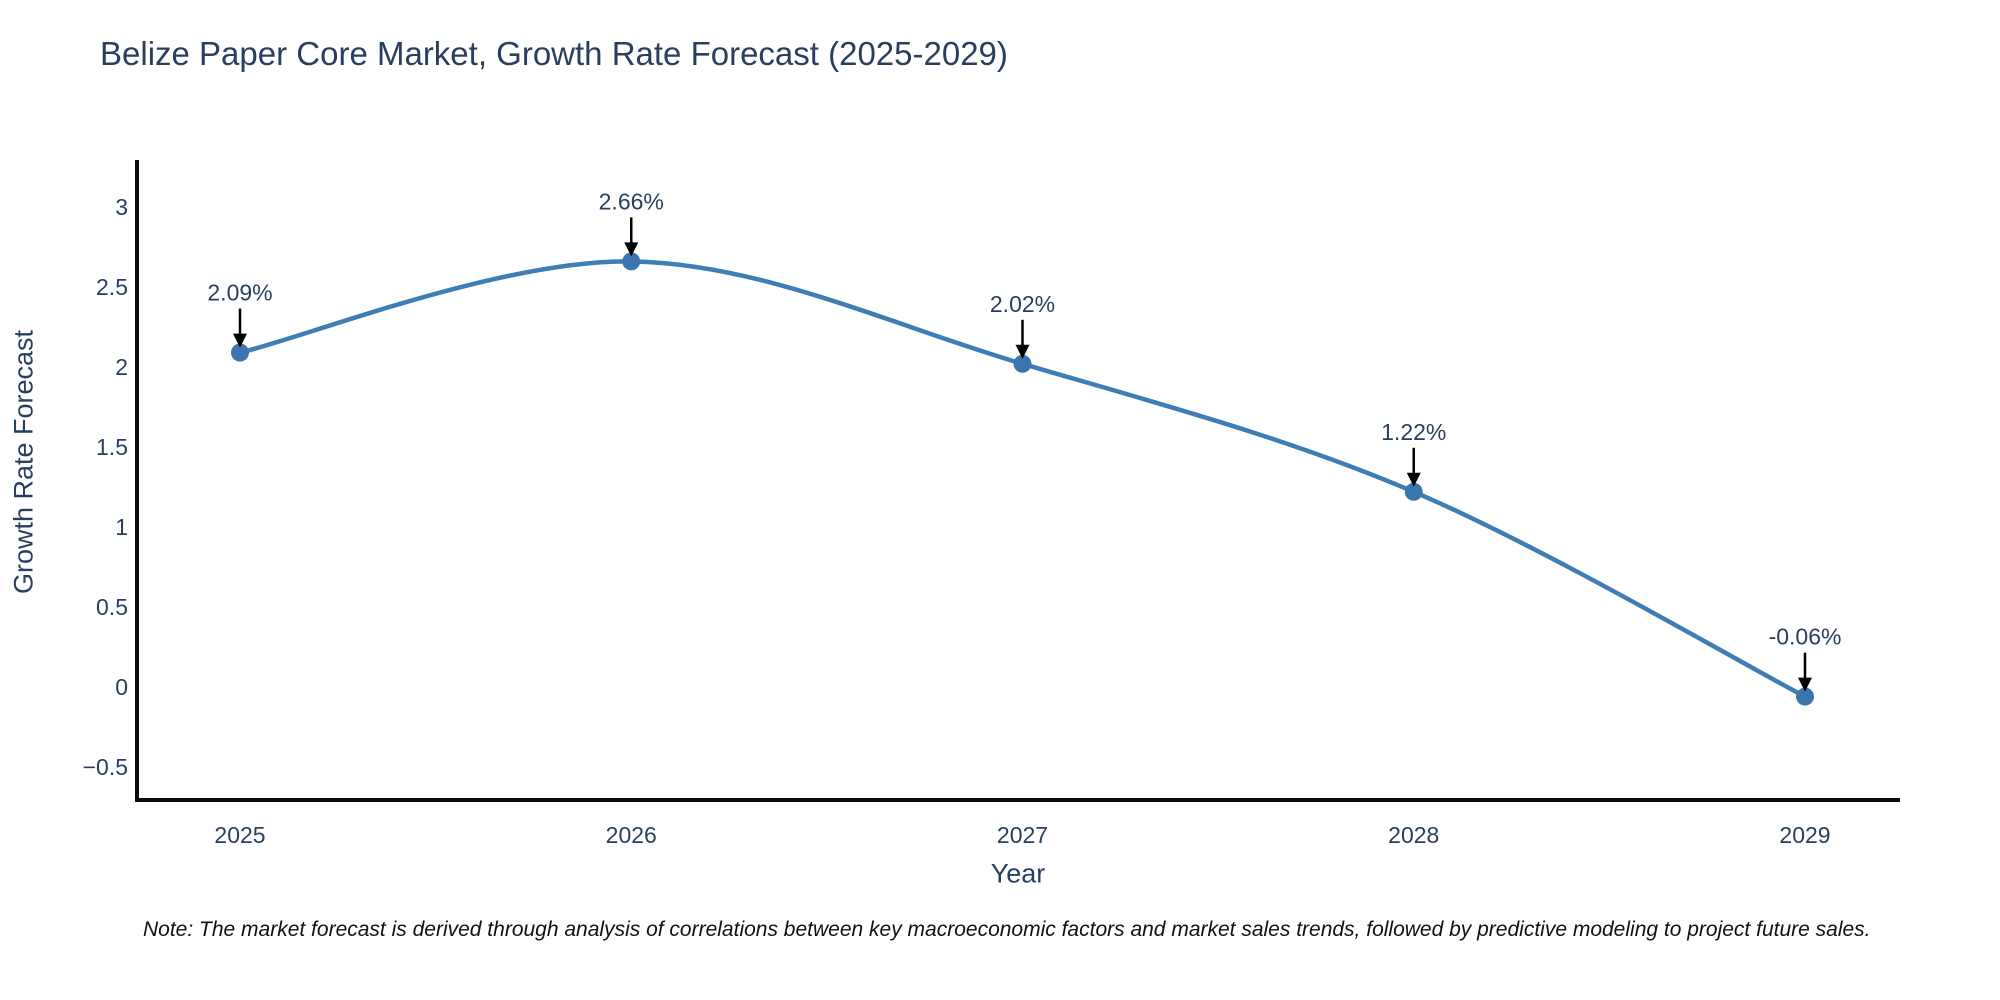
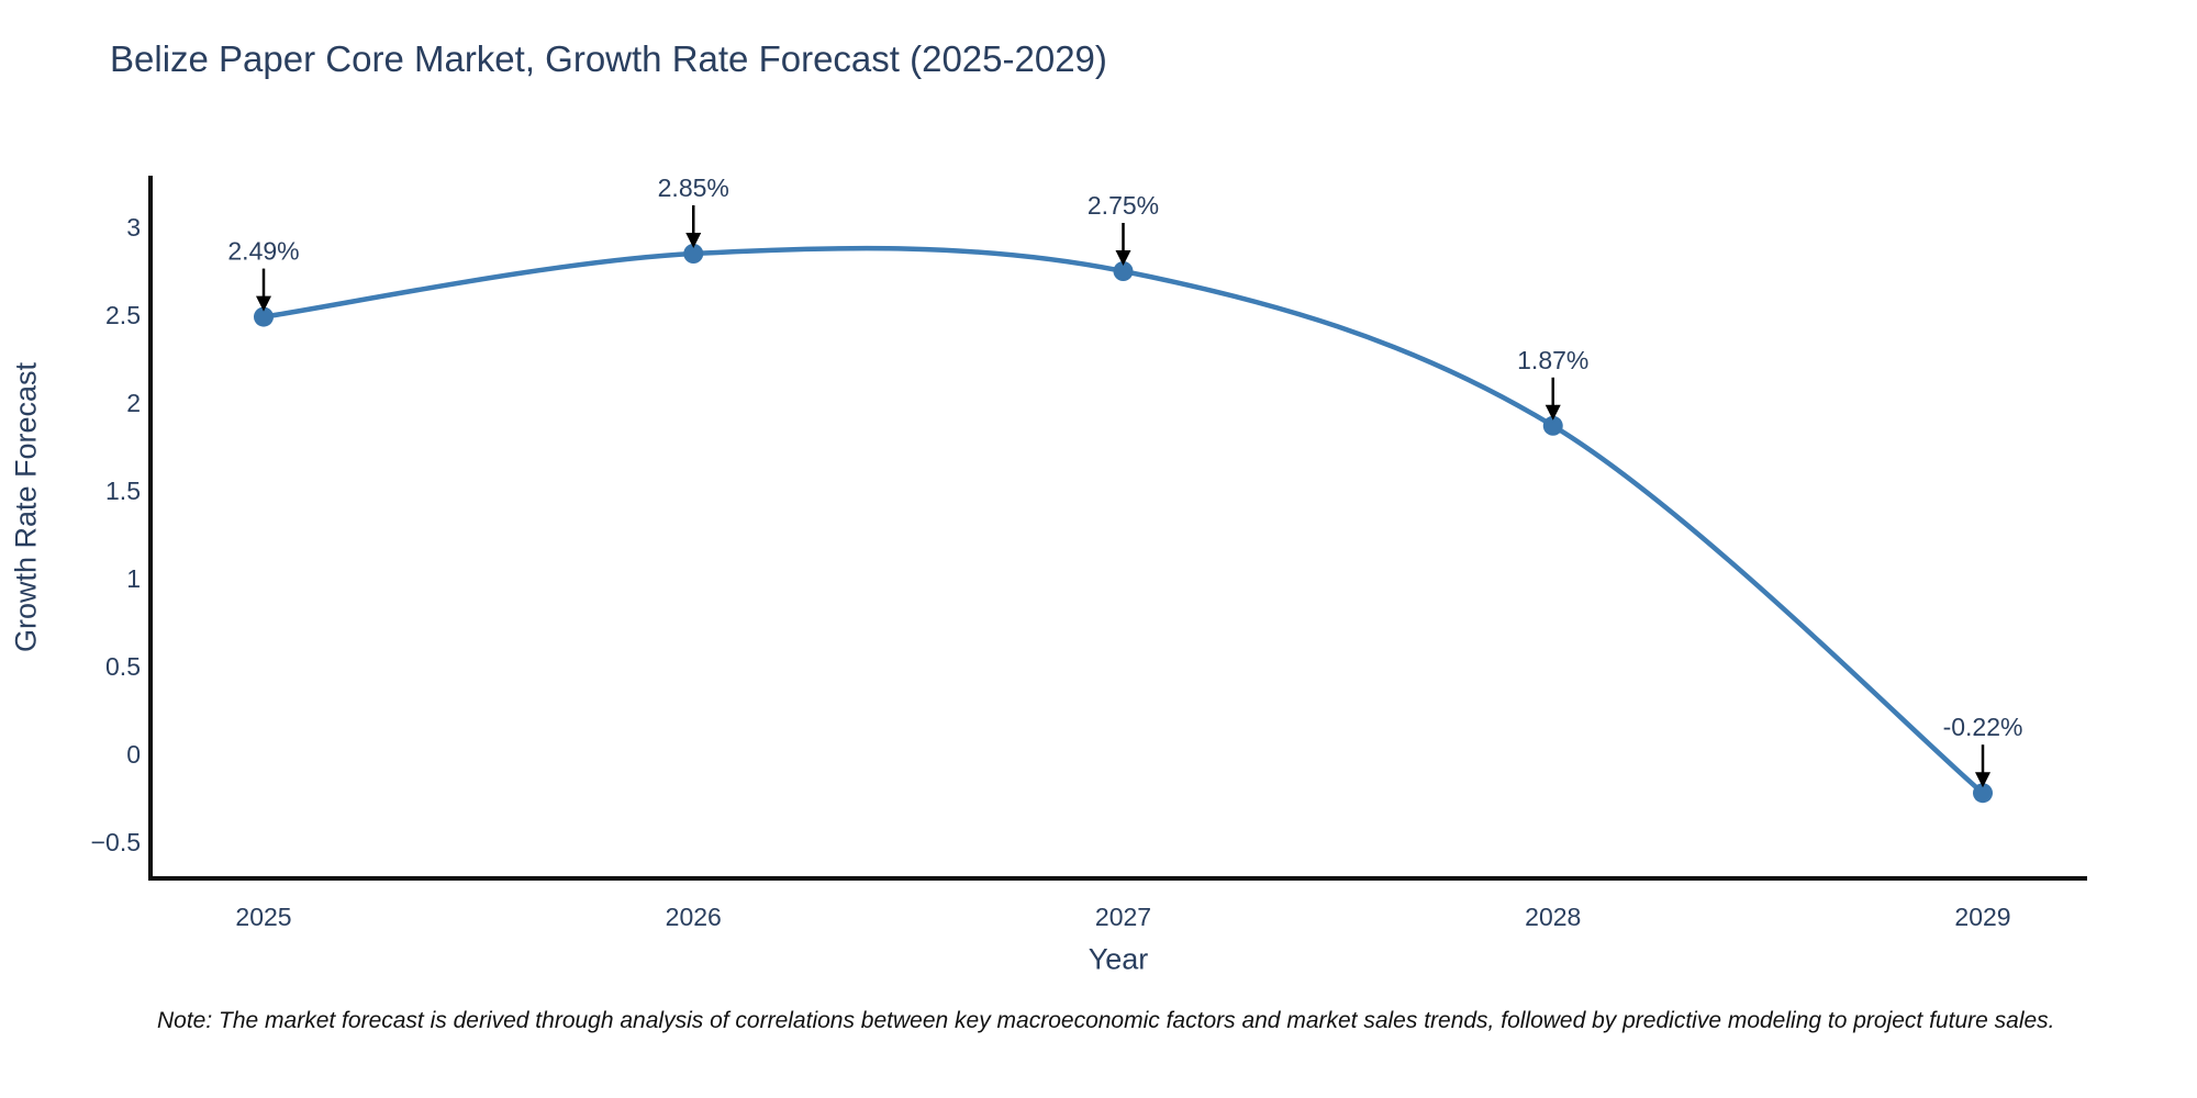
2025: 2.09% -> 2.49%
2026: 2.66% -> 2.85%
2027: 2.02% -> 2.75%
2028: 1.22% -> 1.87%
2029: -0.06% -> -0.22%
